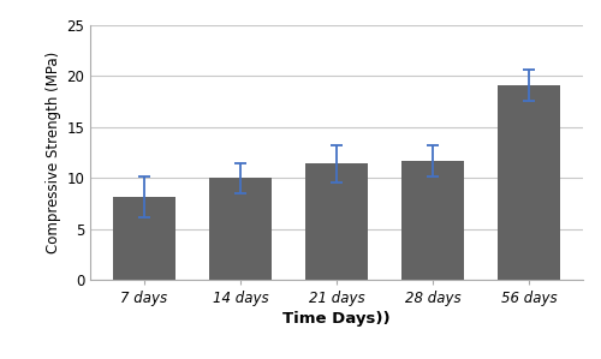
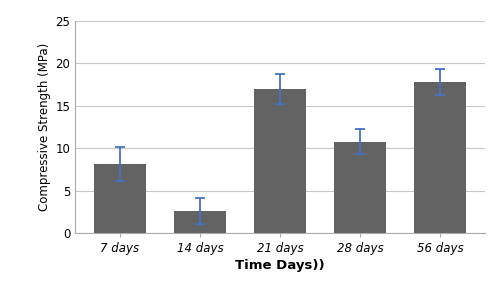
14 days: 10.0 -> 2.6
21 days: 11.4 -> 17.0
28 days: 11.7 -> 10.8
56 days: 19.1 -> 17.8
